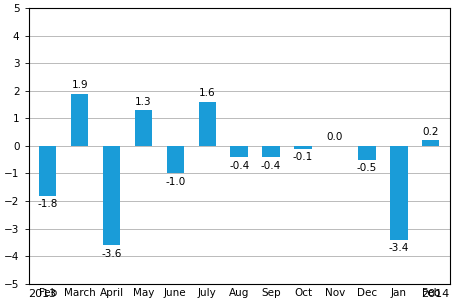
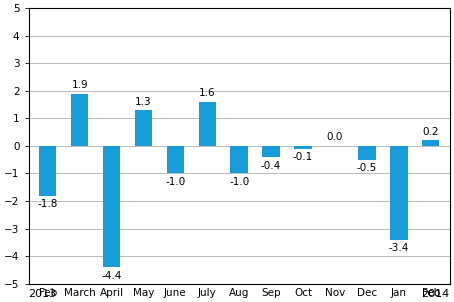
April: -3.6 -> -4.4
Aug: -0.4 -> -1.0
